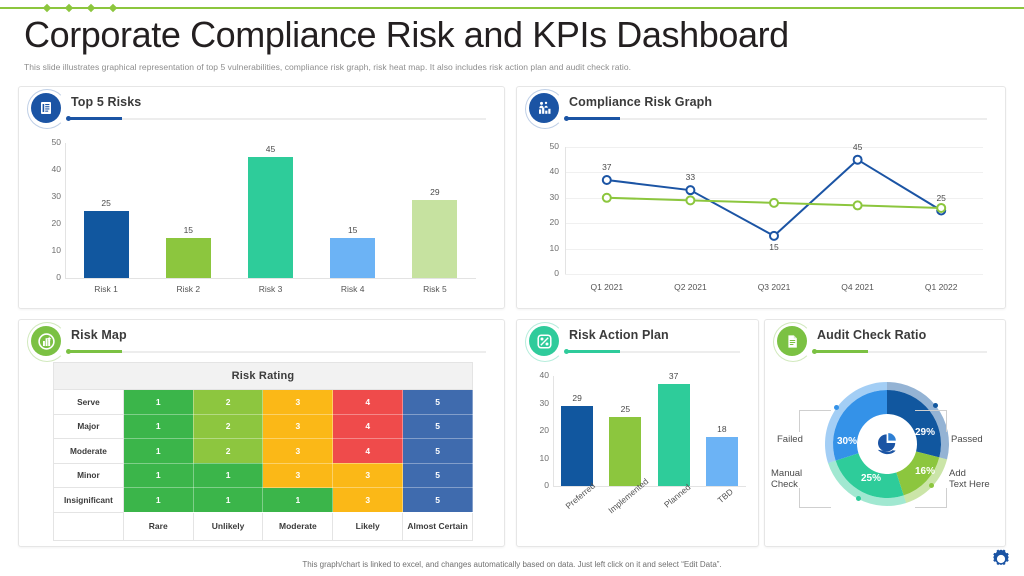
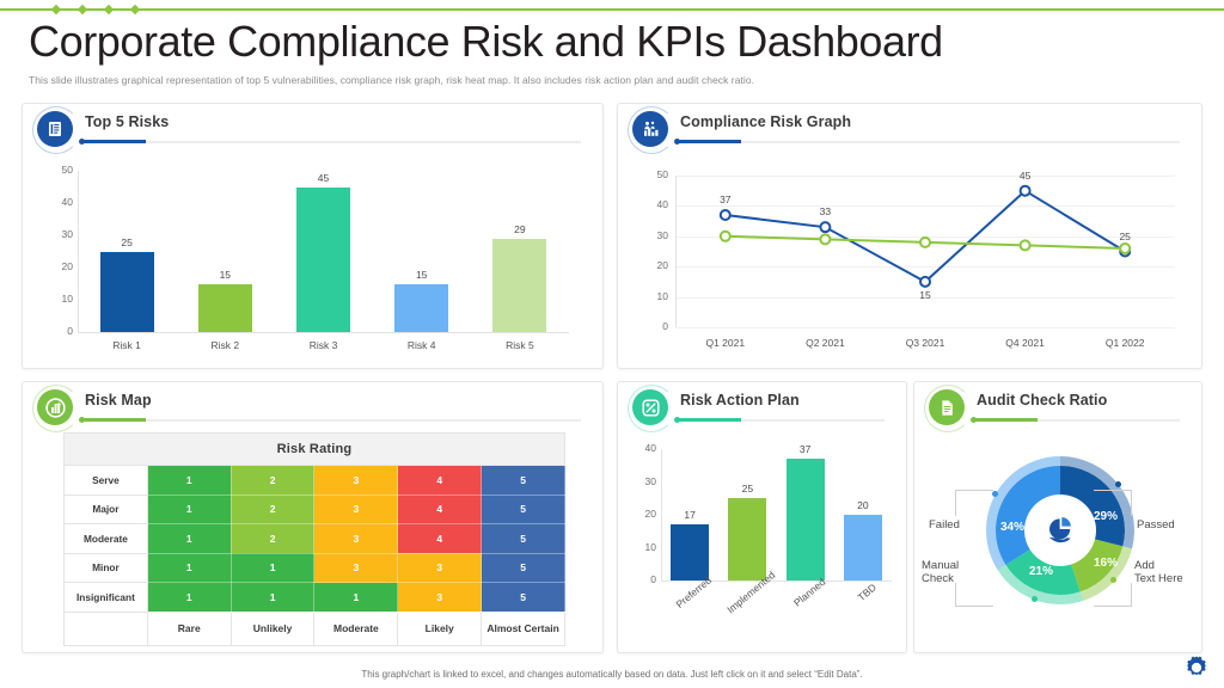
Risk Action Plan/Preferred: 29 -> 17
Risk Action Plan/TBD: 18 -> 20
Audit Check Ratio/Manual Check: 25% -> 21%
Audit Check Ratio/Failed: 30% -> 34%
